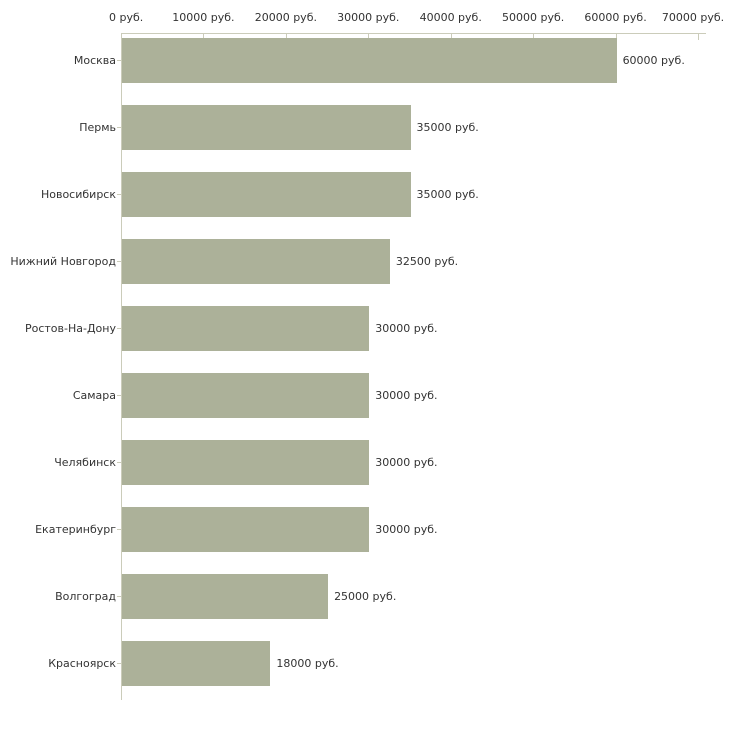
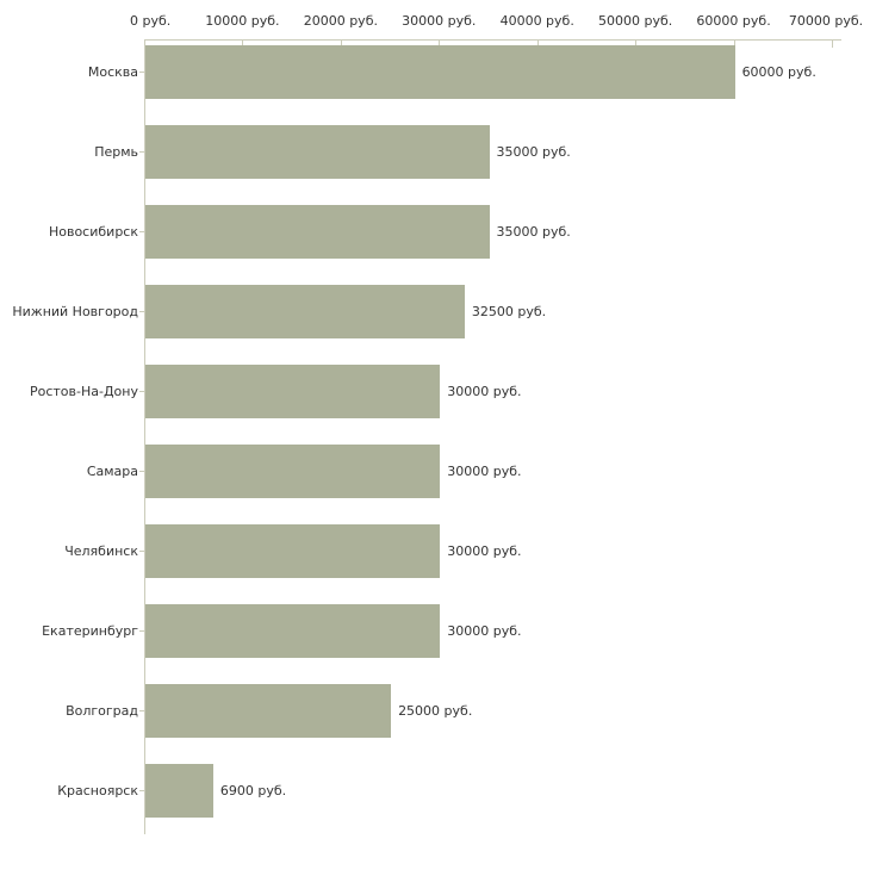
Красноярск: 18000 -> 6900
